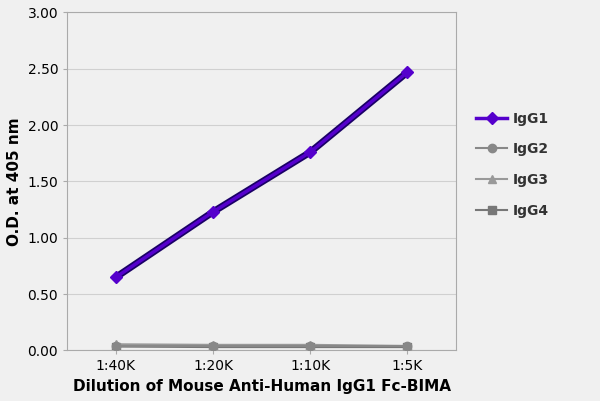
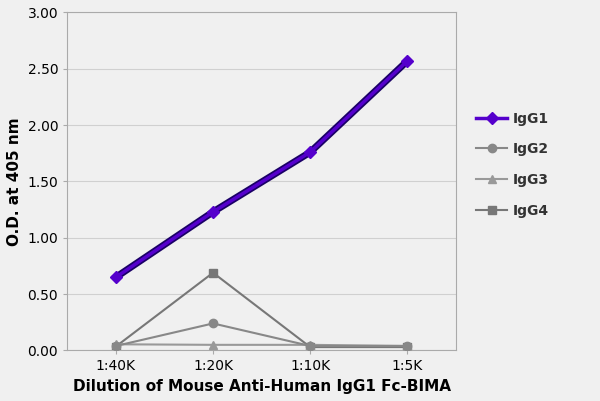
IgG2/1:20K: 0.04 -> 0.24
IgG4/1:20K: 0.03 -> 0.69
IgG1/1:5K: 2.47 -> 2.57
